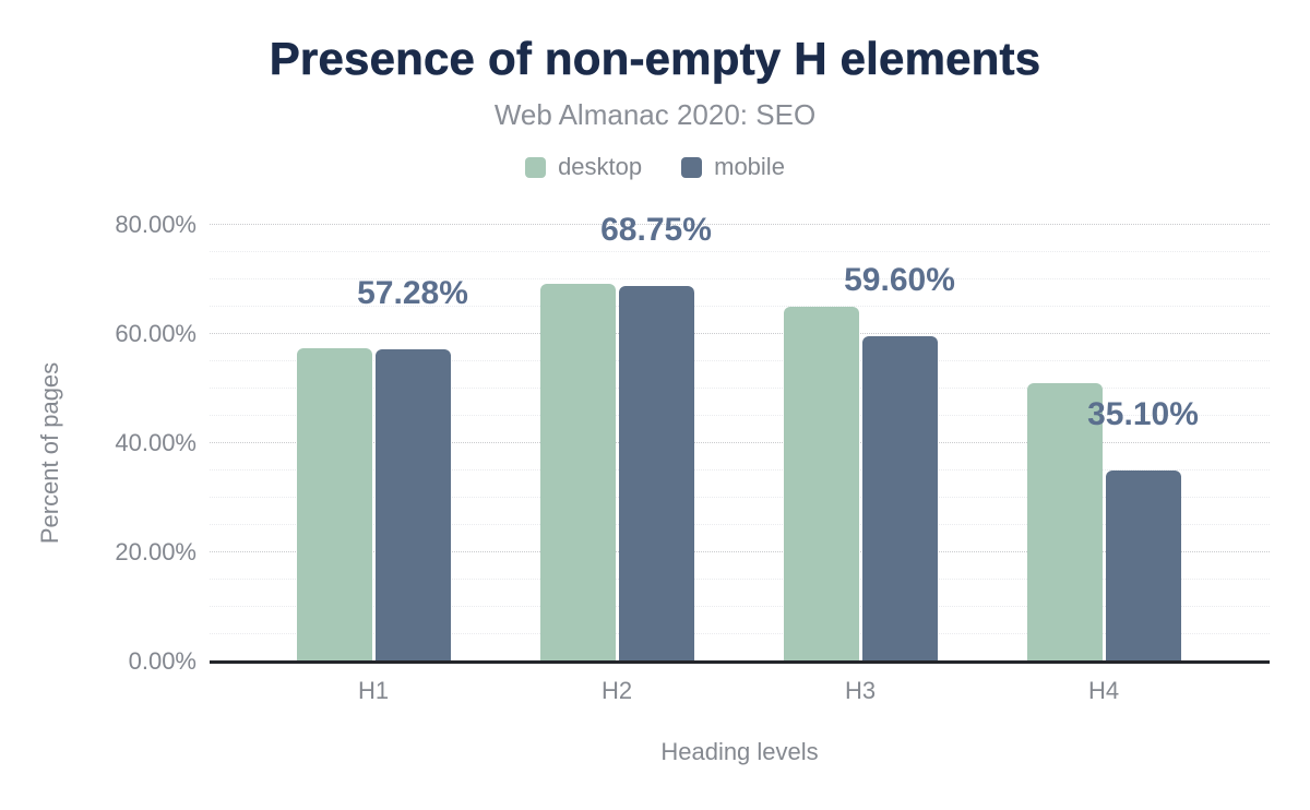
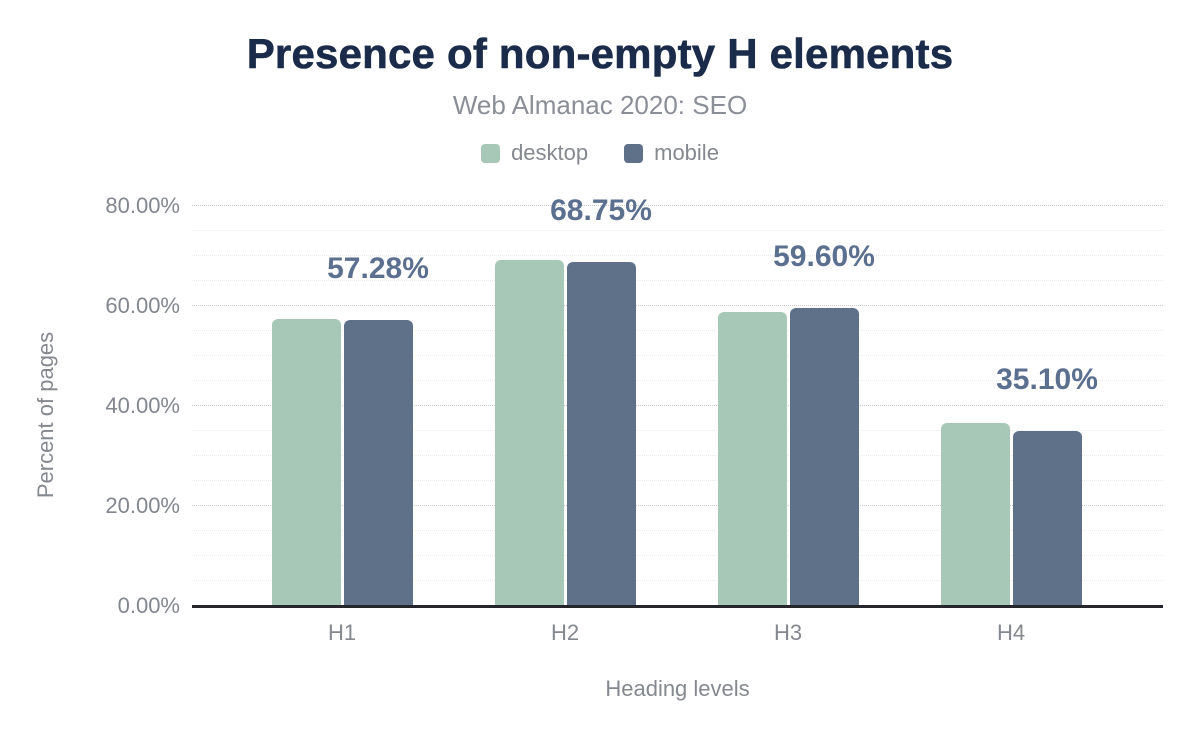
desktop/H3: 65% -> 59%
desktop/H4: 51% -> 37%
